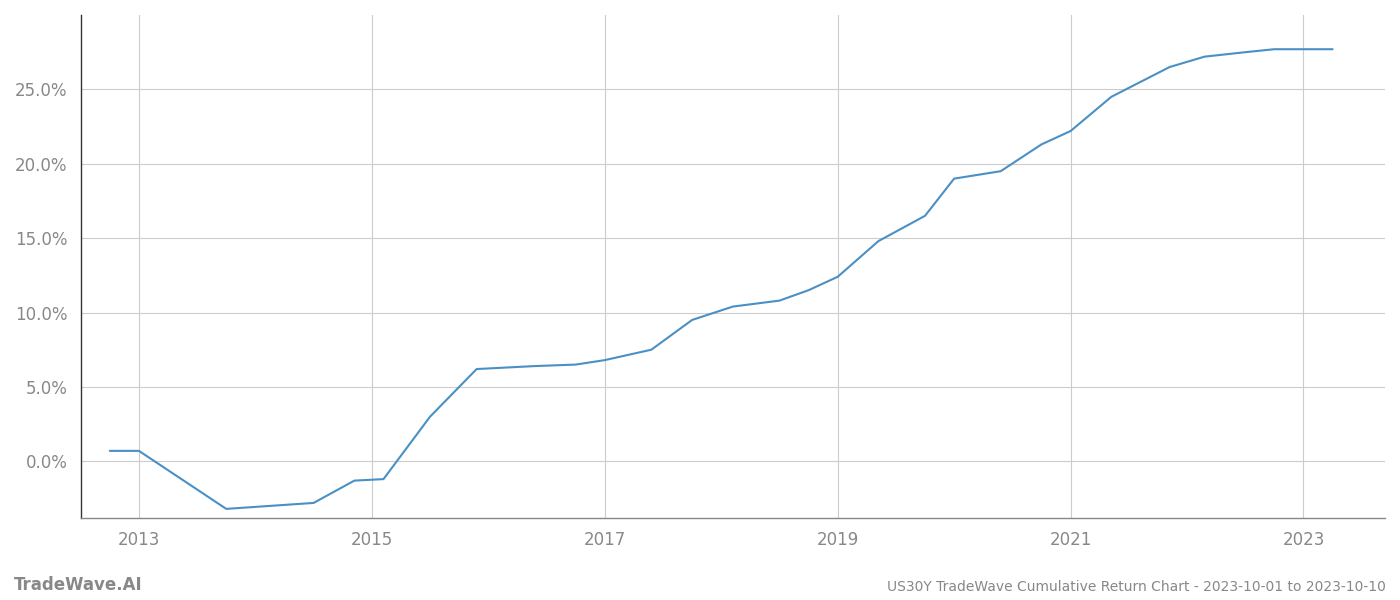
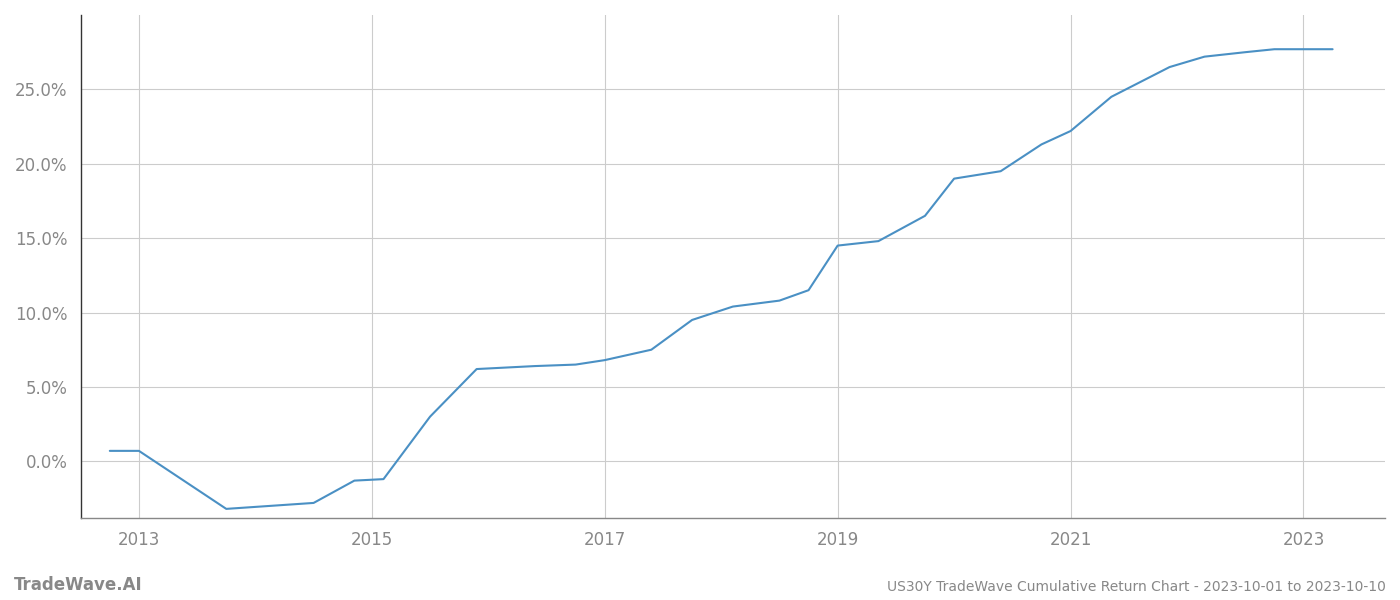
2019: 12.4% -> 14.5%
